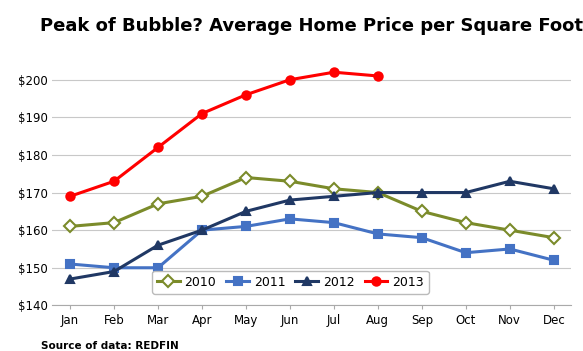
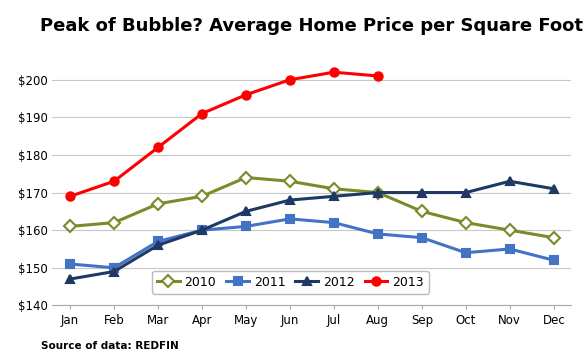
2011/Mar: $150 -> $157
